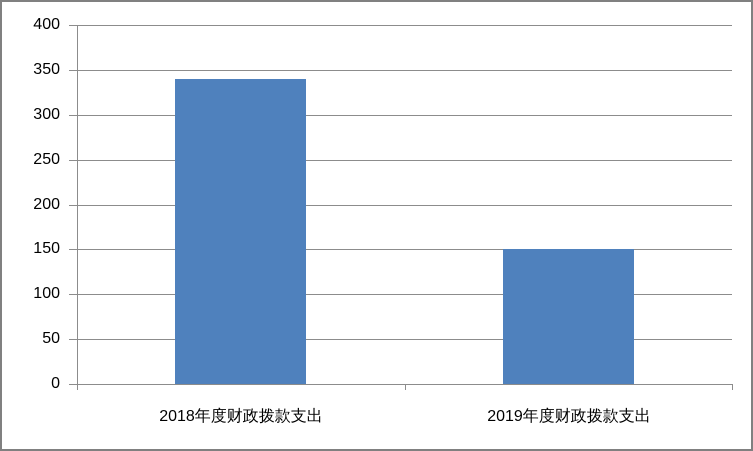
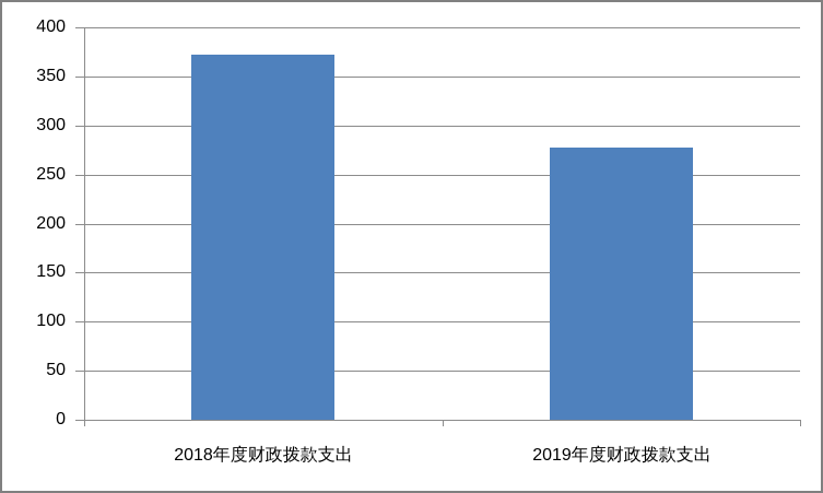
2018年度财政拨款支出: 340 -> 370
2019年度财政拨款支出: 150 -> 280
